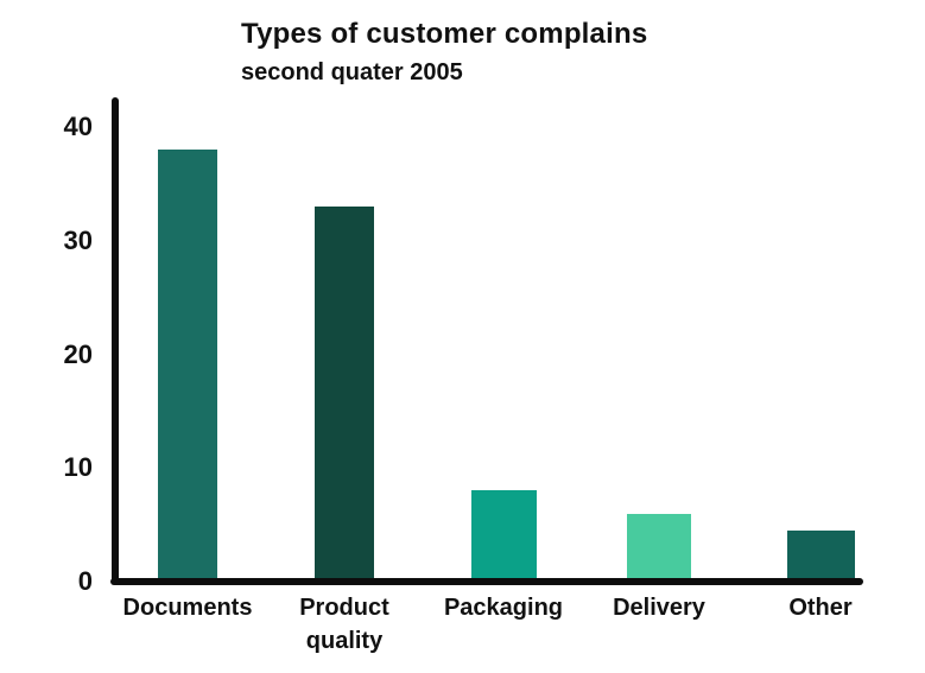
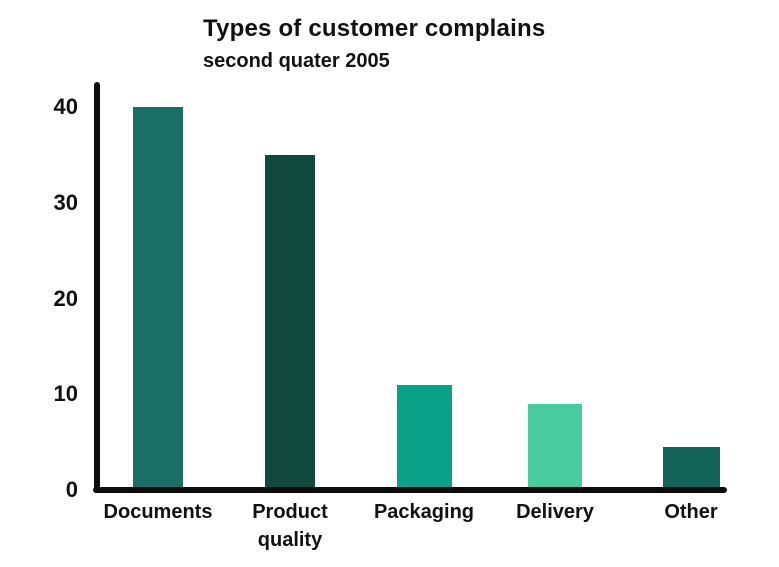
Documents: 38 -> 40
Product quality: 33 -> 35
Packaging: 8 -> 11
Delivery: 6 -> 9
